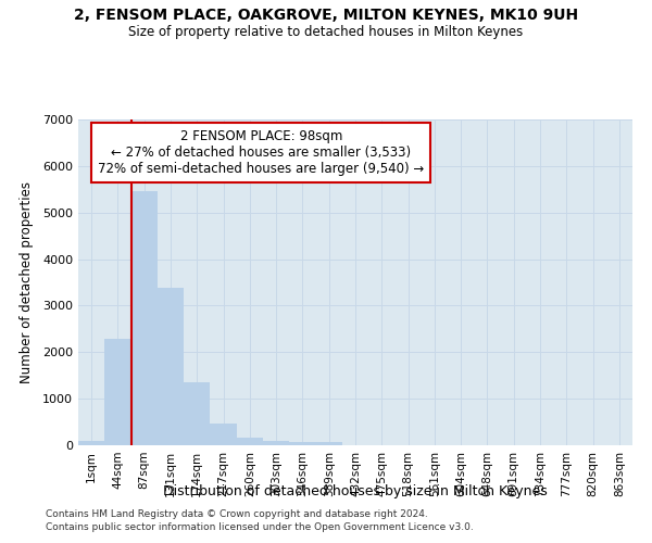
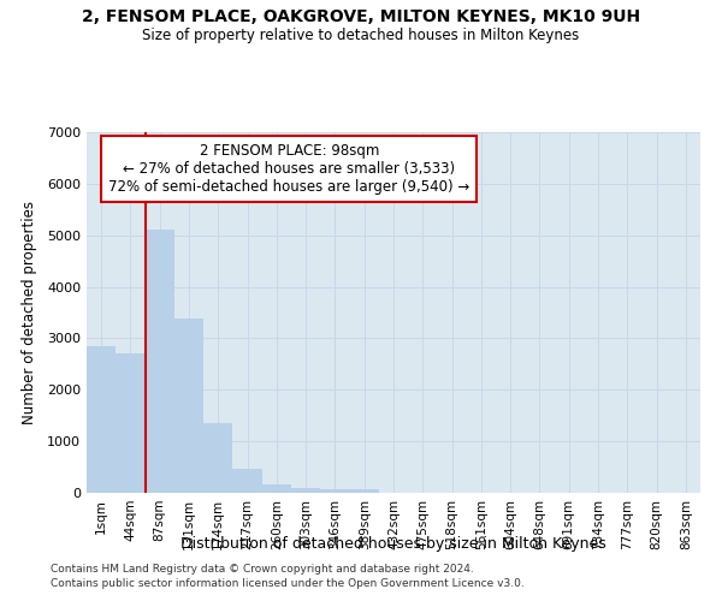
1sqm: 100 -> 2850
44sqm: 2280 -> 2700
87sqm: 5450 -> 5100
